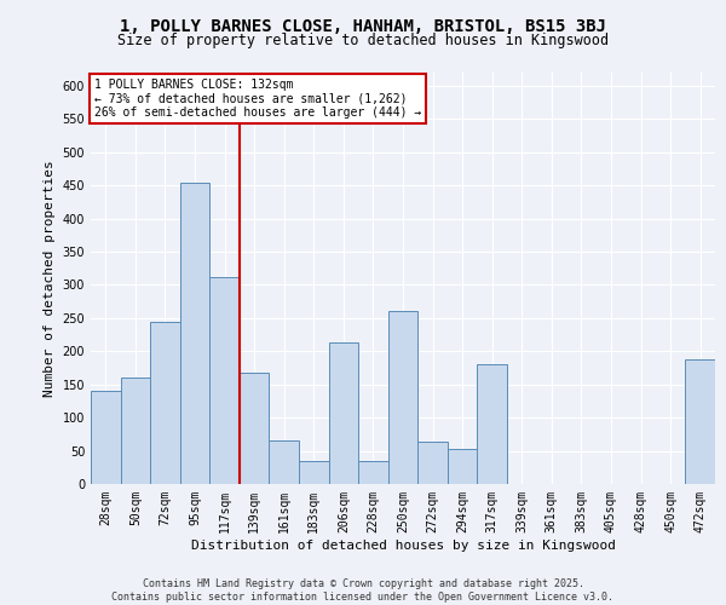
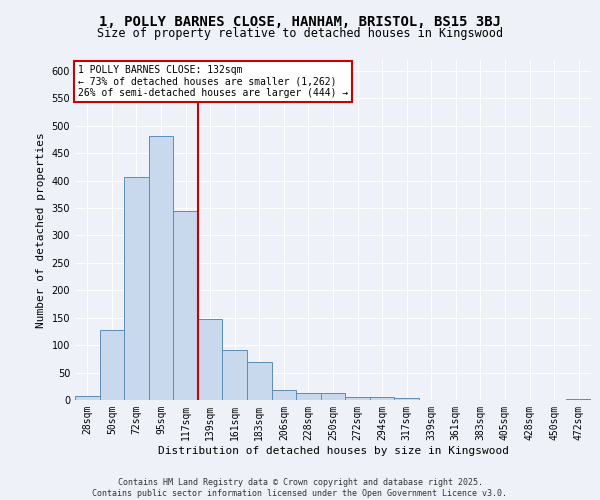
28sqm: 140 -> 7
50sqm: 160 -> 128
72sqm: 244 -> 407
95sqm: 454 -> 481
117sqm: 312 -> 344
139sqm: 168 -> 148
161sqm: 66 -> 91
183sqm: 34 -> 70
206sqm: 214 -> 18
228sqm: 34 -> 13
250sqm: 260 -> 13
272sqm: 64 -> 5
294sqm: 52 -> 5
317sqm: 180 -> 3
472sqm: 188 -> 2
